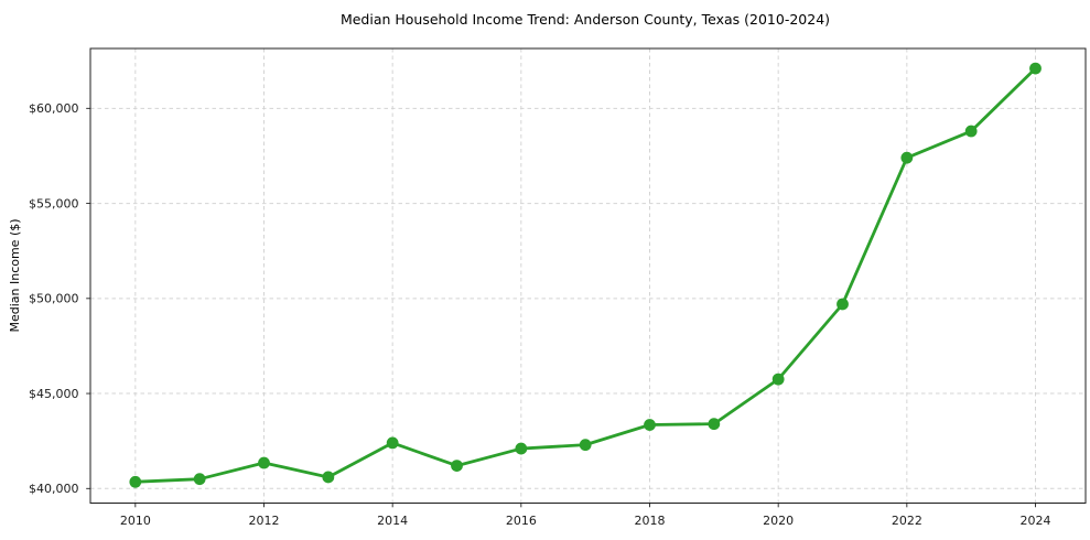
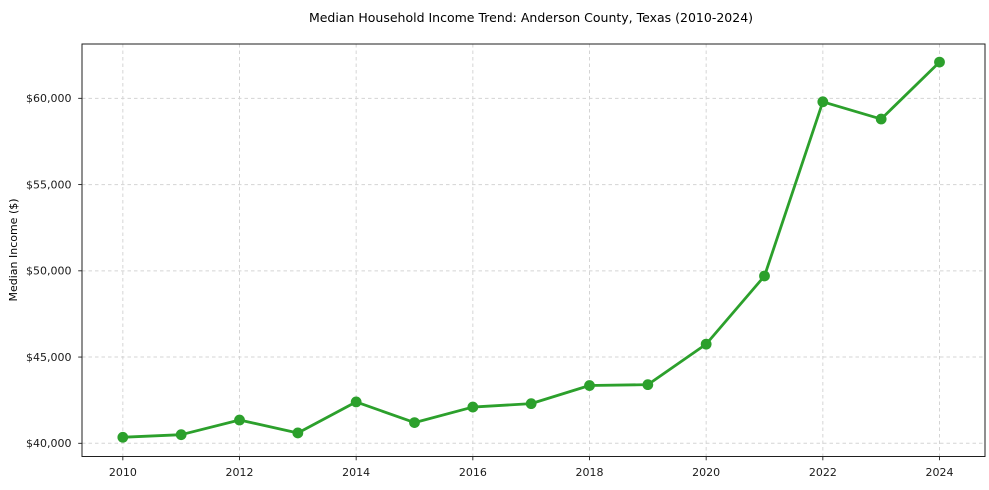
2022: $57400 -> $59800
